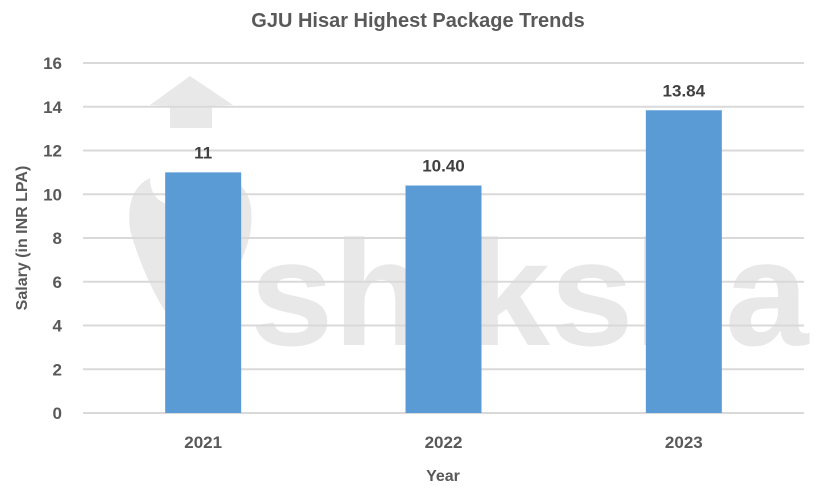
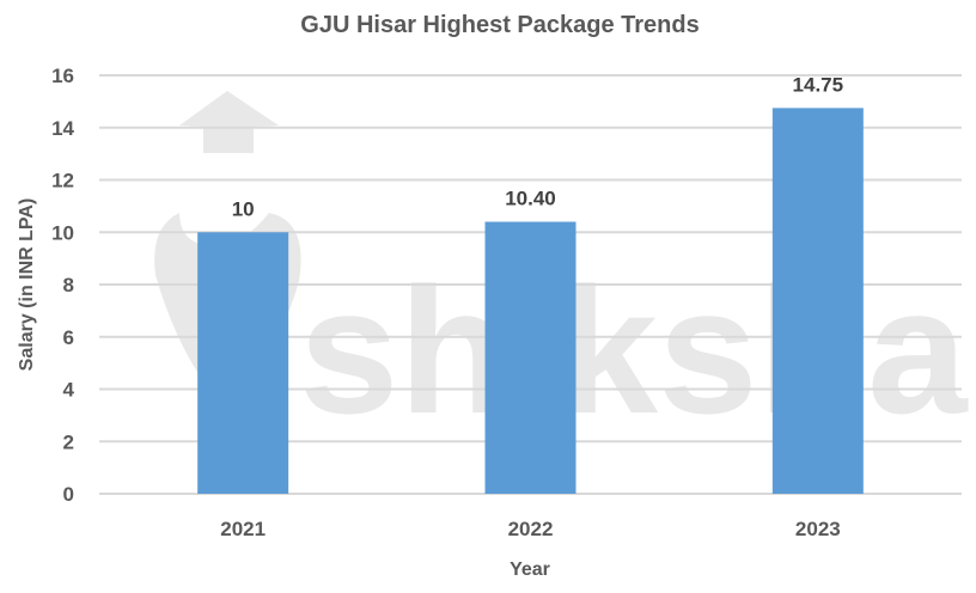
2021: 11 -> 10
2023: 13.84 -> 14.75
